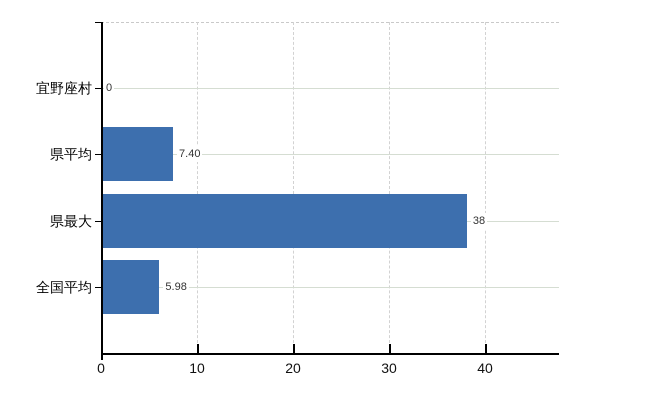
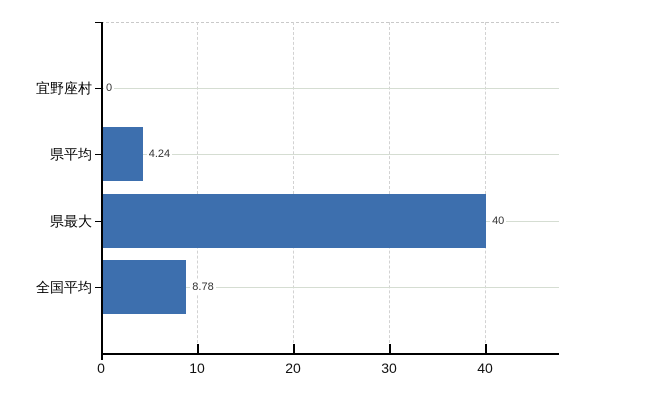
県平均: 7.40 -> 4.24
県最大: 38 -> 40
全国平均: 5.98 -> 8.78
